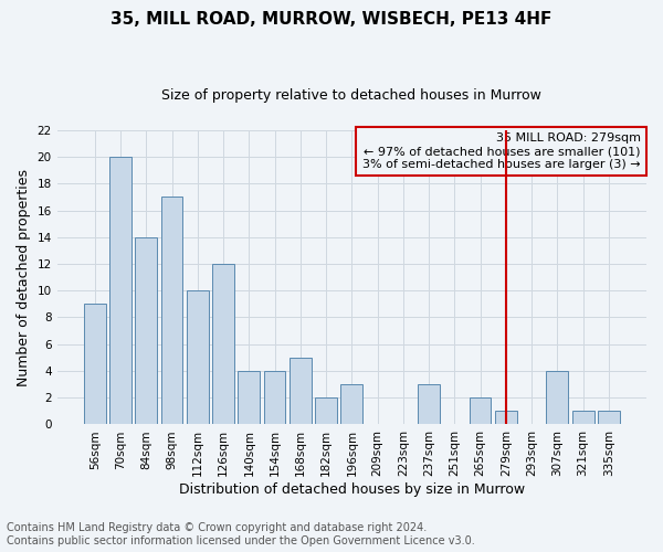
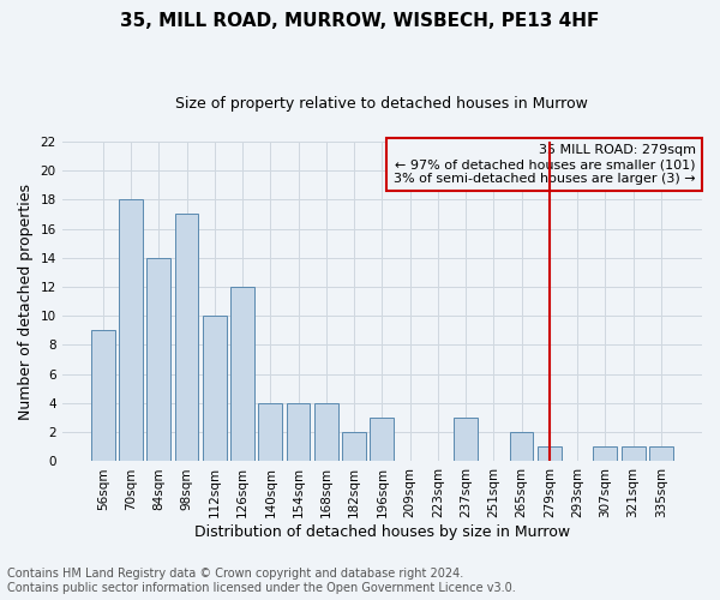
70sqm: 20 -> 18
168sqm: 5 -> 4
307sqm: 4 -> 1
